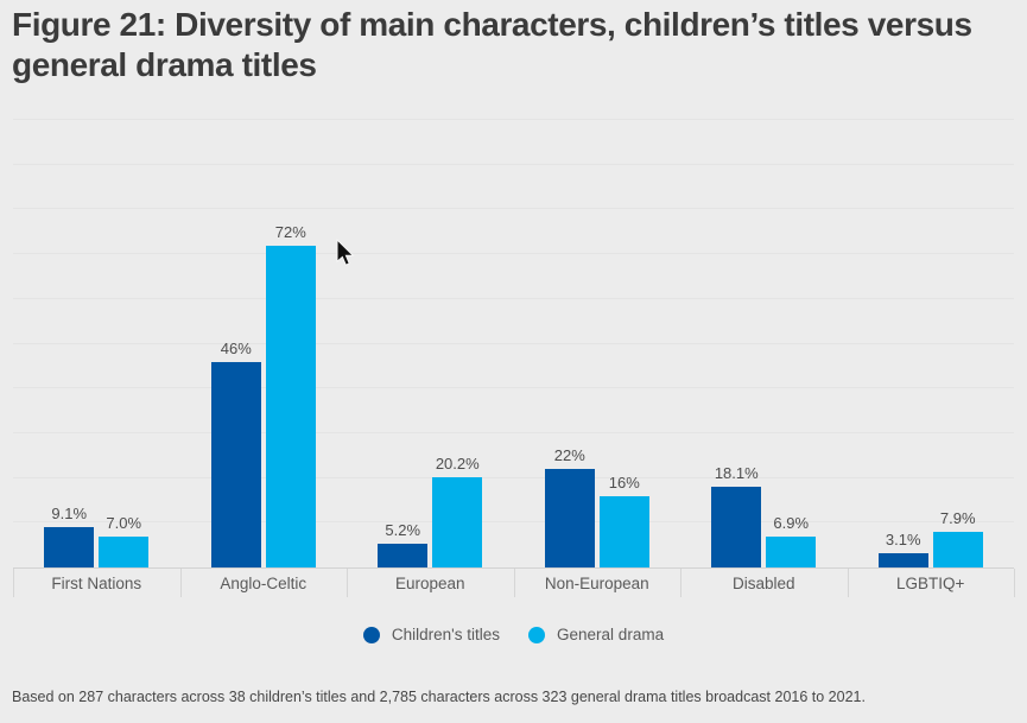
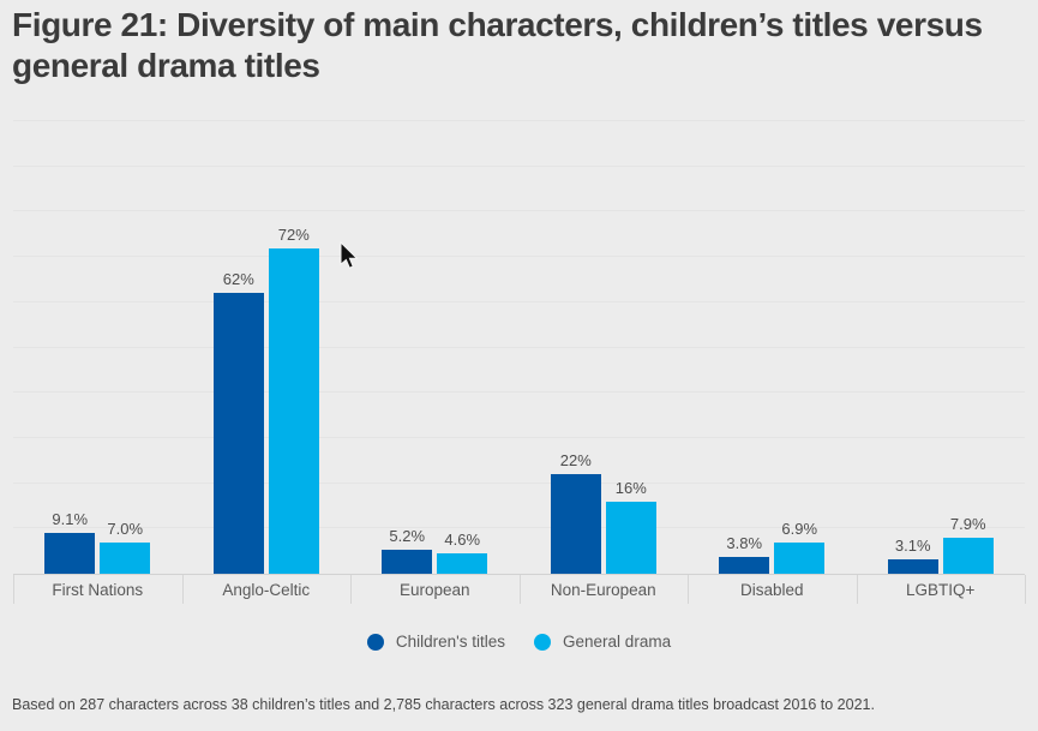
Children's titles/Anglo-Celtic: 46% -> 62%
General drama/European: 20.2% -> 4.6%
Children's titles/Disabled: 18.1% -> 3.8%
